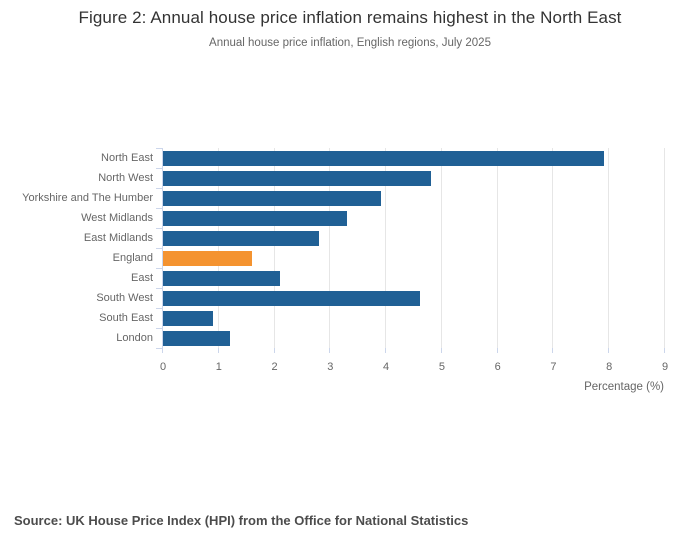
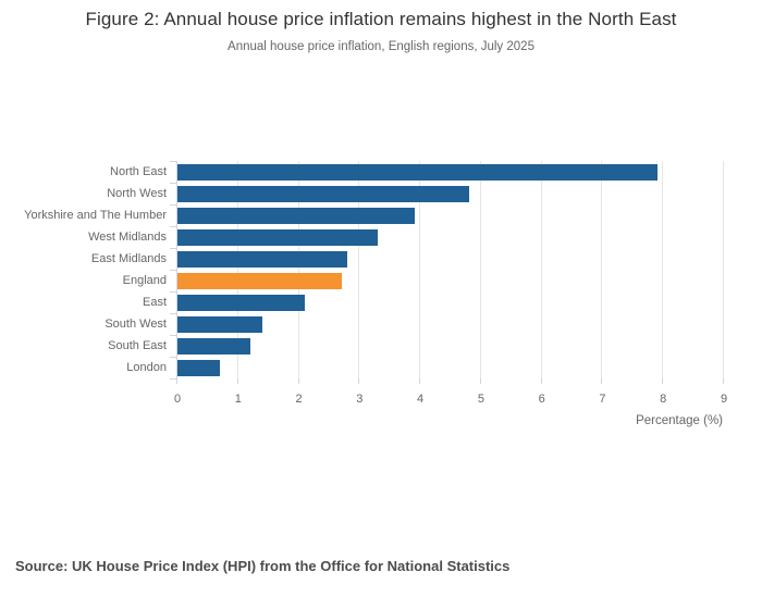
England: 1.6 -> 2.7
South West: 4.6 -> 1.4
South East: 0.9 -> 1.2
London: 1.2 -> 0.7
